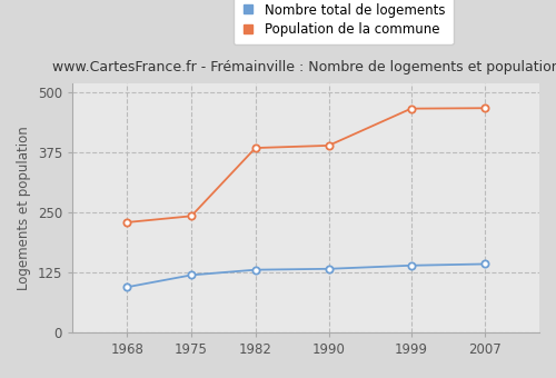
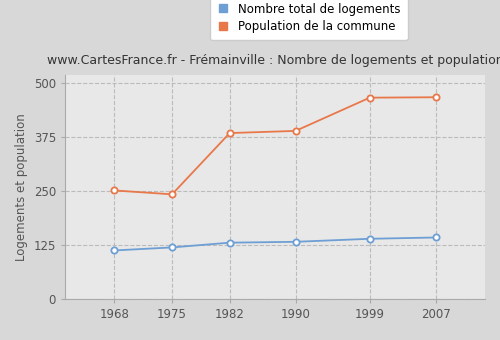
Nombre total de logements/1968: 95 -> 113
Population de la commune/1968: 230 -> 252
